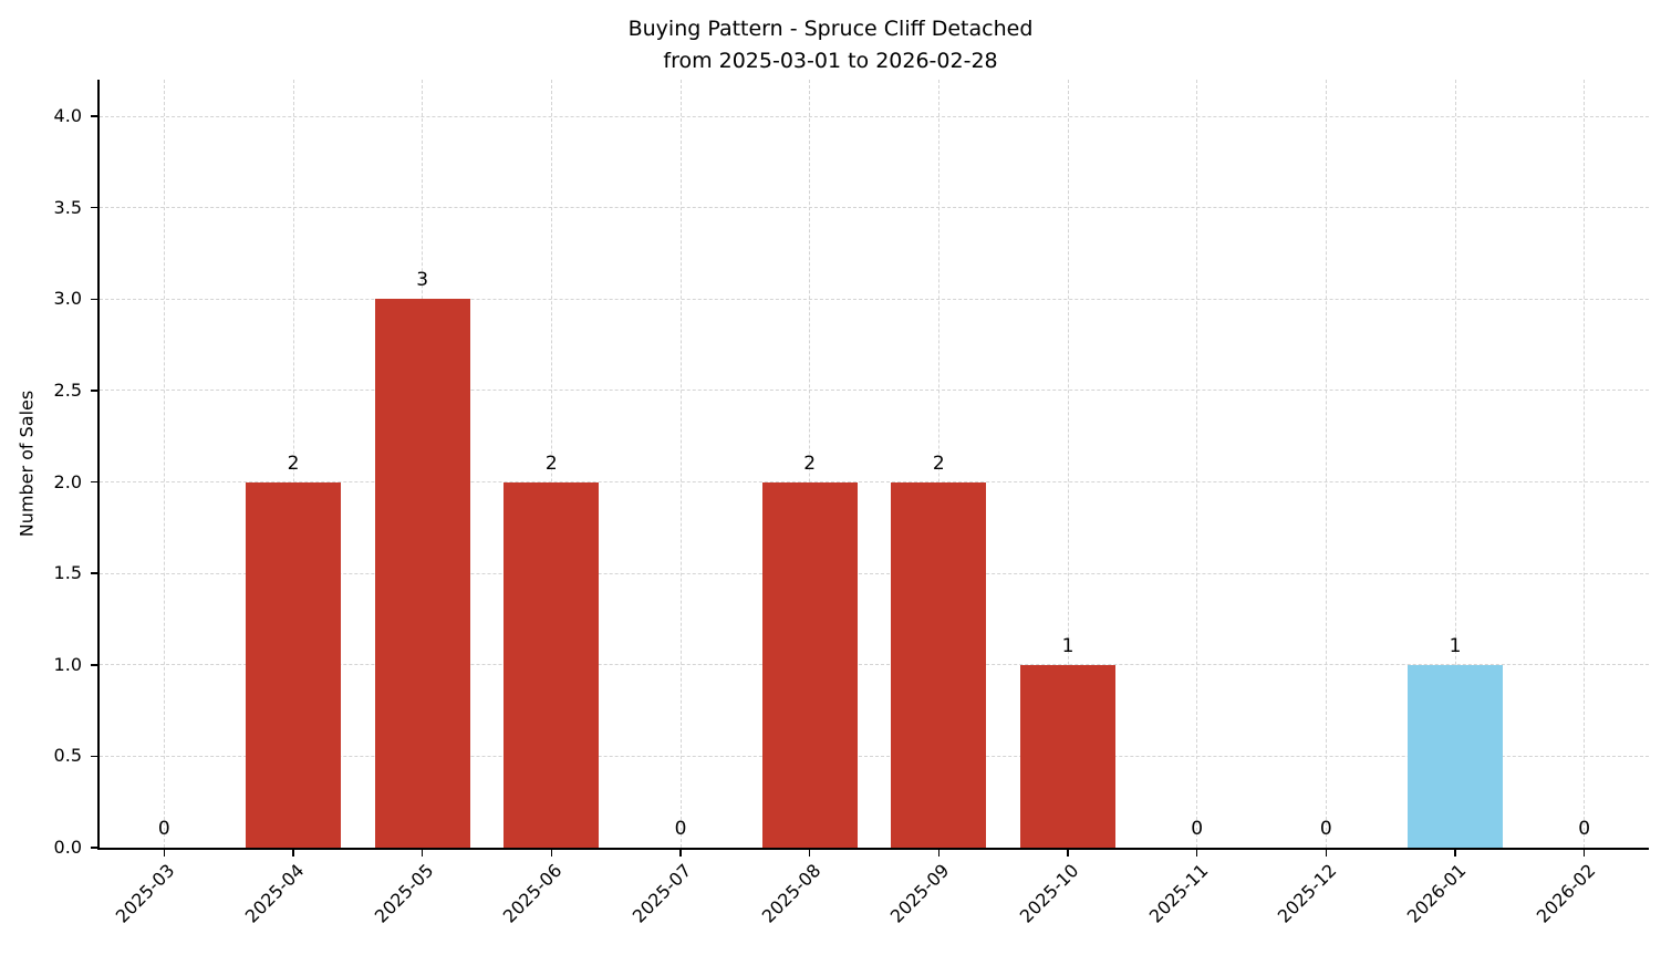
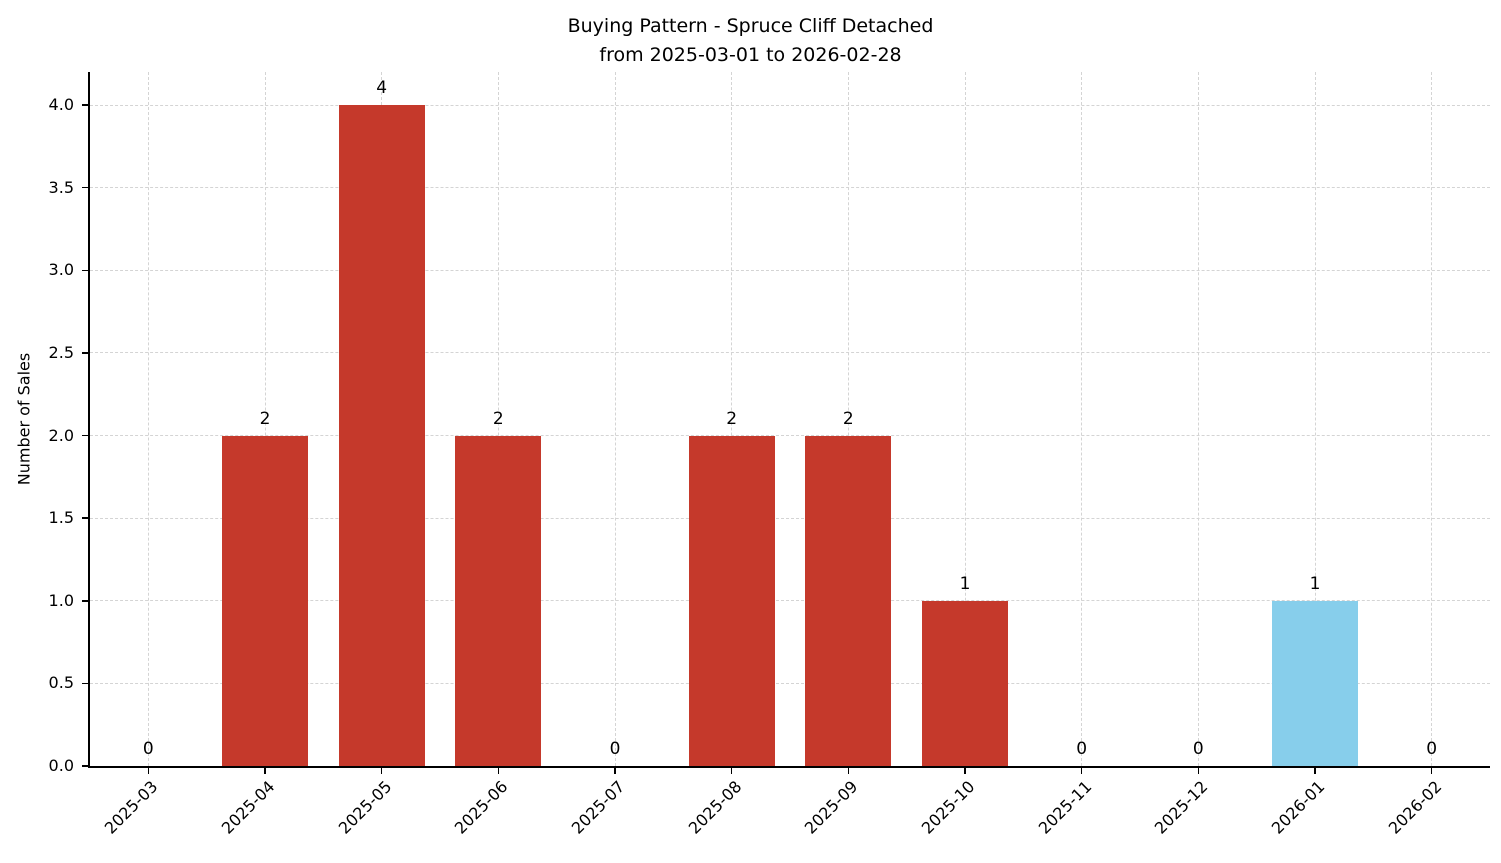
2025-05: 3 -> 4
